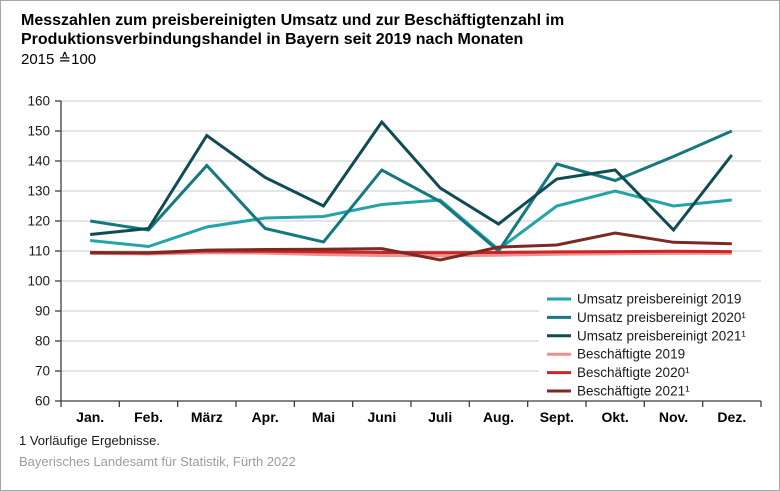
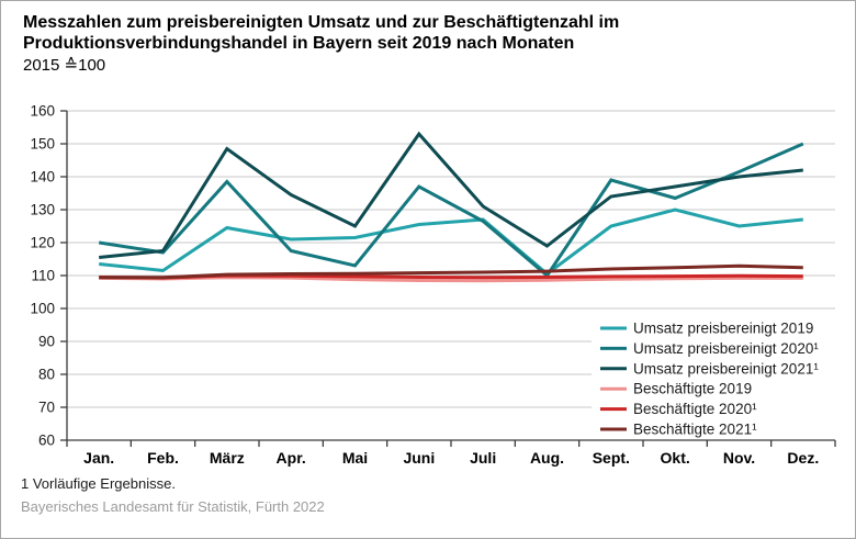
Umsatz preisbereinigt 2019/März: 118 -> 124
Beschäftigte 2021¹/Juli: 107 -> 111
Beschäftigte 2021¹/Okt.: 116 -> 112
Umsatz preisbereinigt 2021¹/Nov.: 117 -> 140
